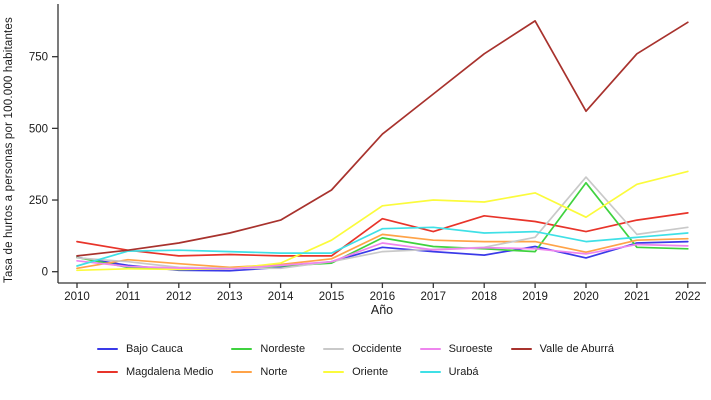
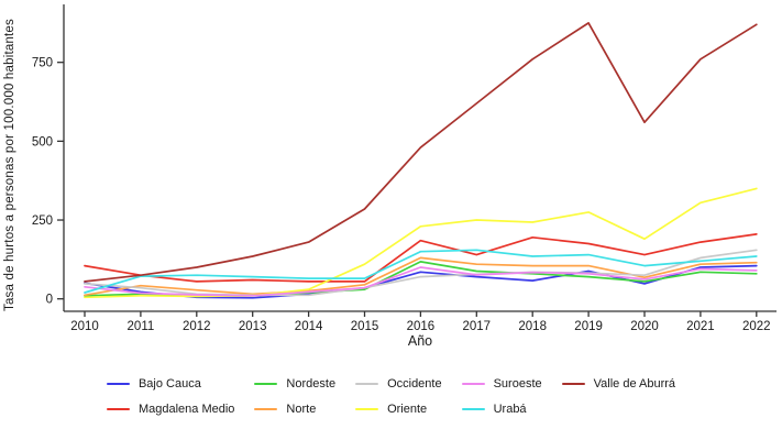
Nordeste/2010: 50 -> 10
Occidente/2019: 120 -> 80
Nordeste/2020: 310 -> 60
Occidente/2020: 330 -> 80
